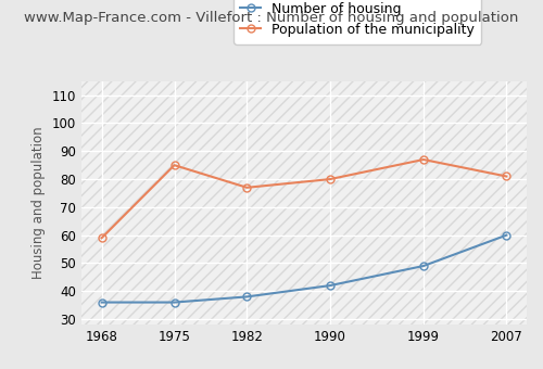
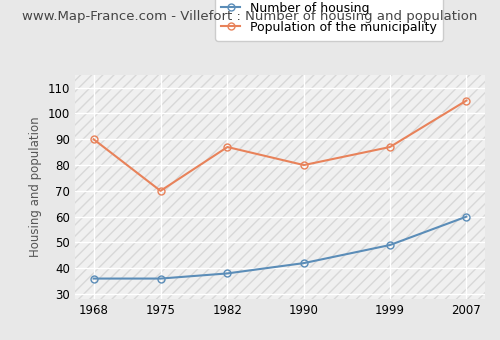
Population of the municipality/1968: 59 -> 90
Population of the municipality/1975: 85 -> 70
Population of the municipality/1982: 77 -> 87
Population of the municipality/2007: 81 -> 105
